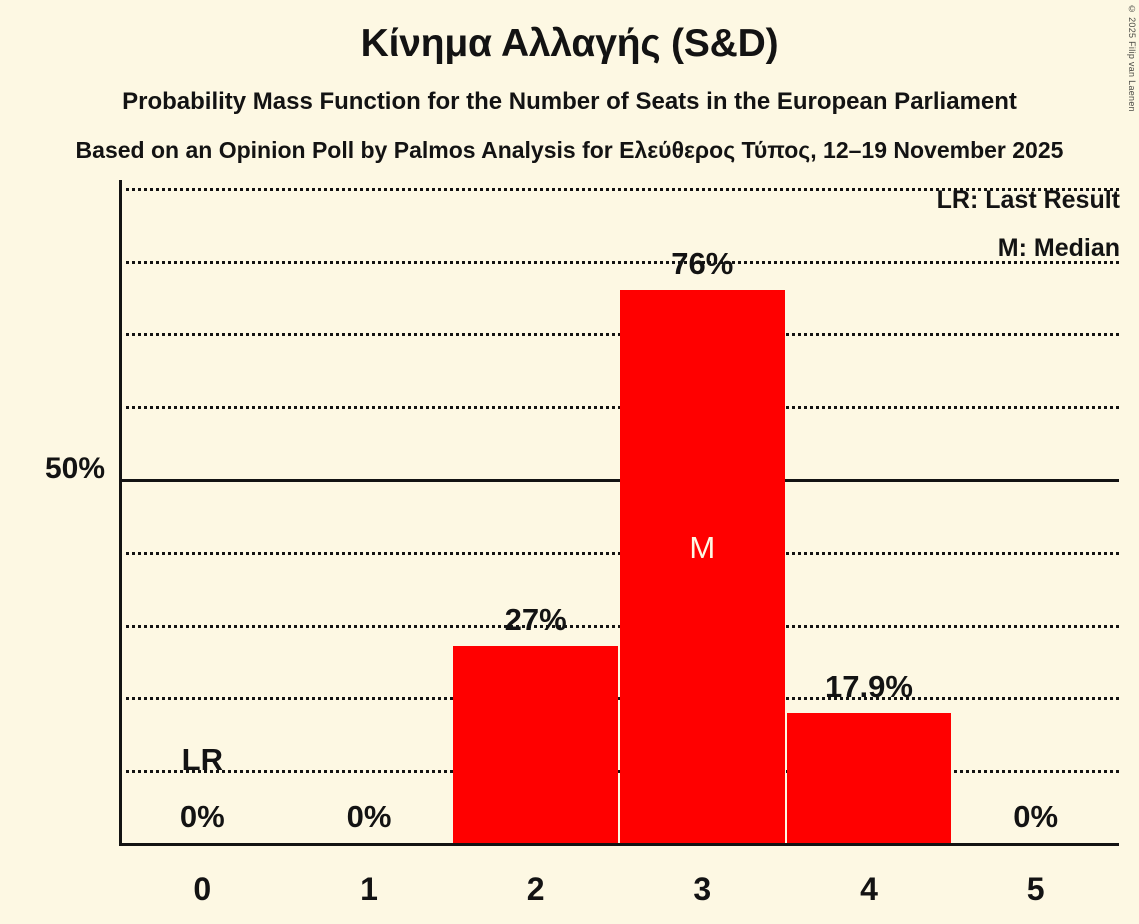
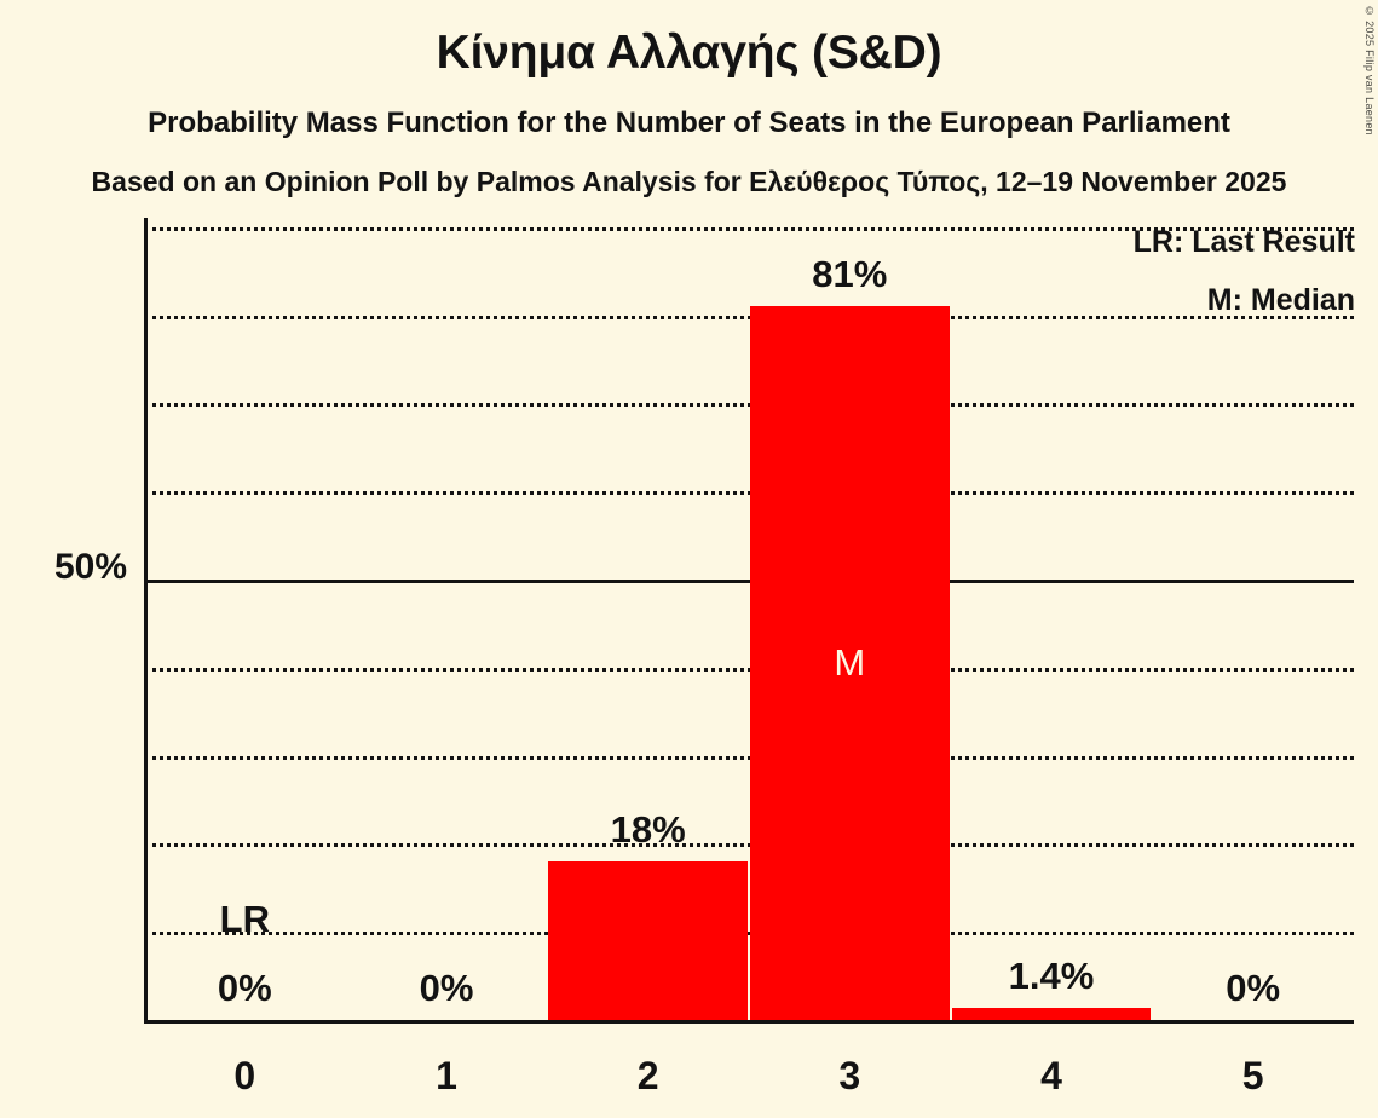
2: 27% -> 18%
3: 76% -> 81%
4: 17.9% -> 1.4%
